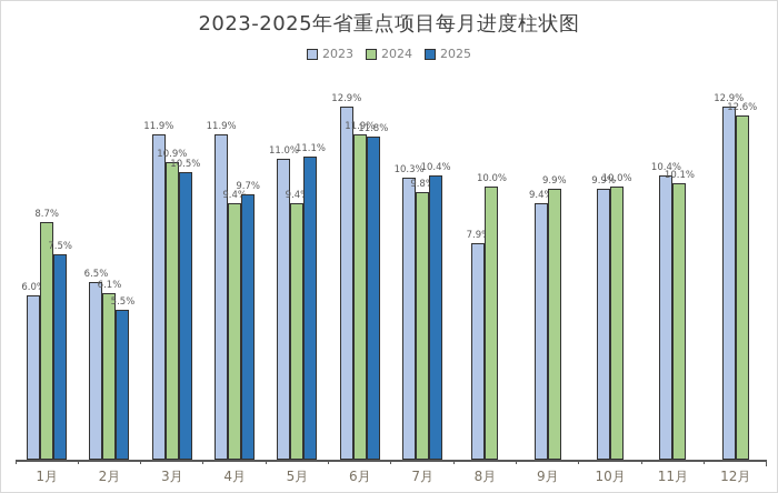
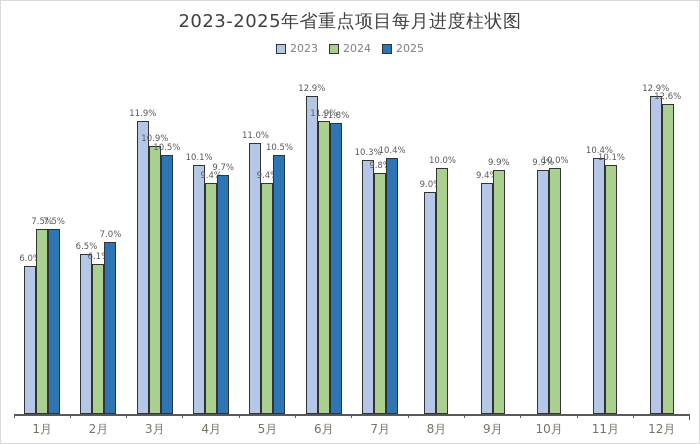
2024/1月: 8.7% -> 7.5%
2025/2月: 5.5% -> 7.0%
2023/4月: 11.9% -> 10.1%
2025/5月: 11.1% -> 10.5%
2023/8月: 7.9% -> 9.0%
